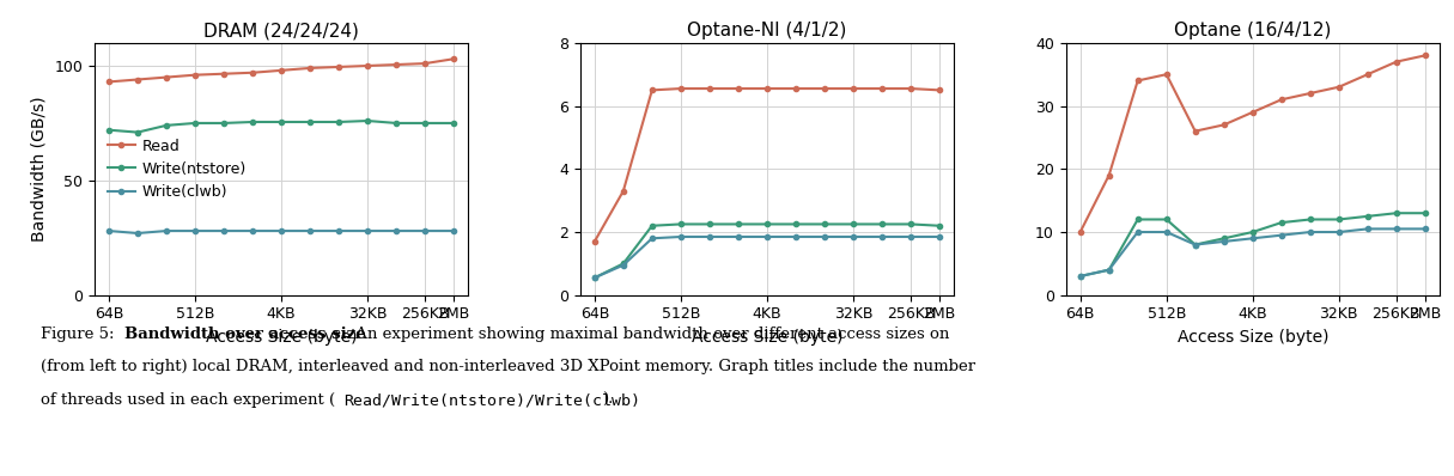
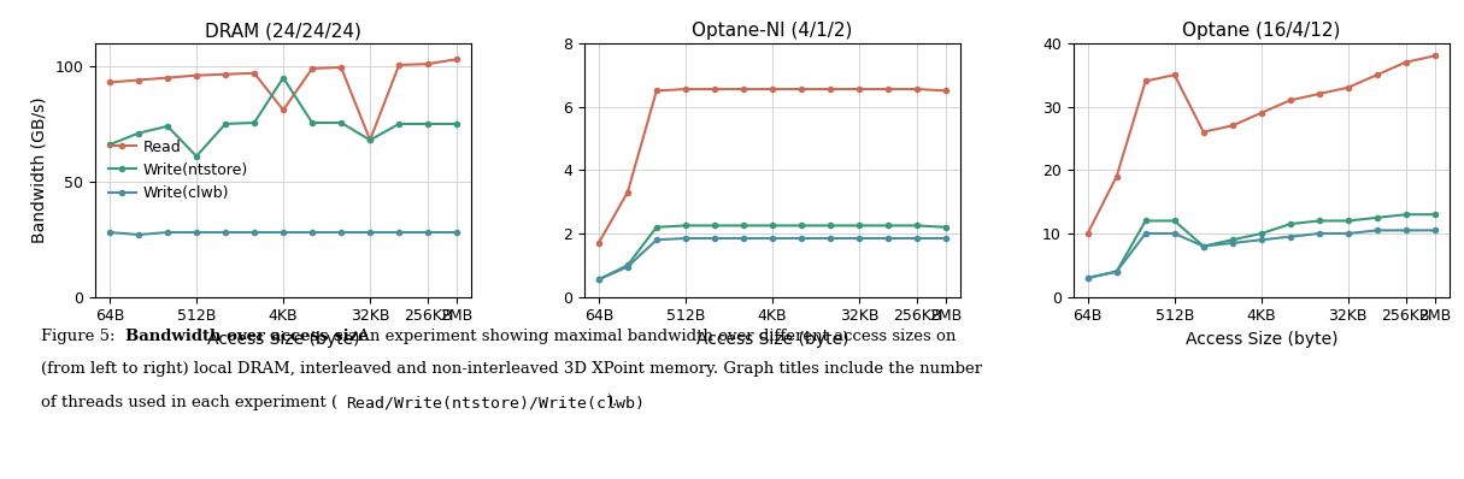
DRAM (24/24/24)/Write(ntstore)/64B: 72 -> 66
DRAM (24/24/24)/Write(ntstore)/512B: 75 -> 61
DRAM (24/24/24)/Read/4KB: 98 -> 81
DRAM (24/24/24)/Write(ntstore)/4KB: 76 -> 95
DRAM (24/24/24)/Read/32KB: 100 -> 68
DRAM (24/24/24)/Write(ntstore)/32KB: 76 -> 68
